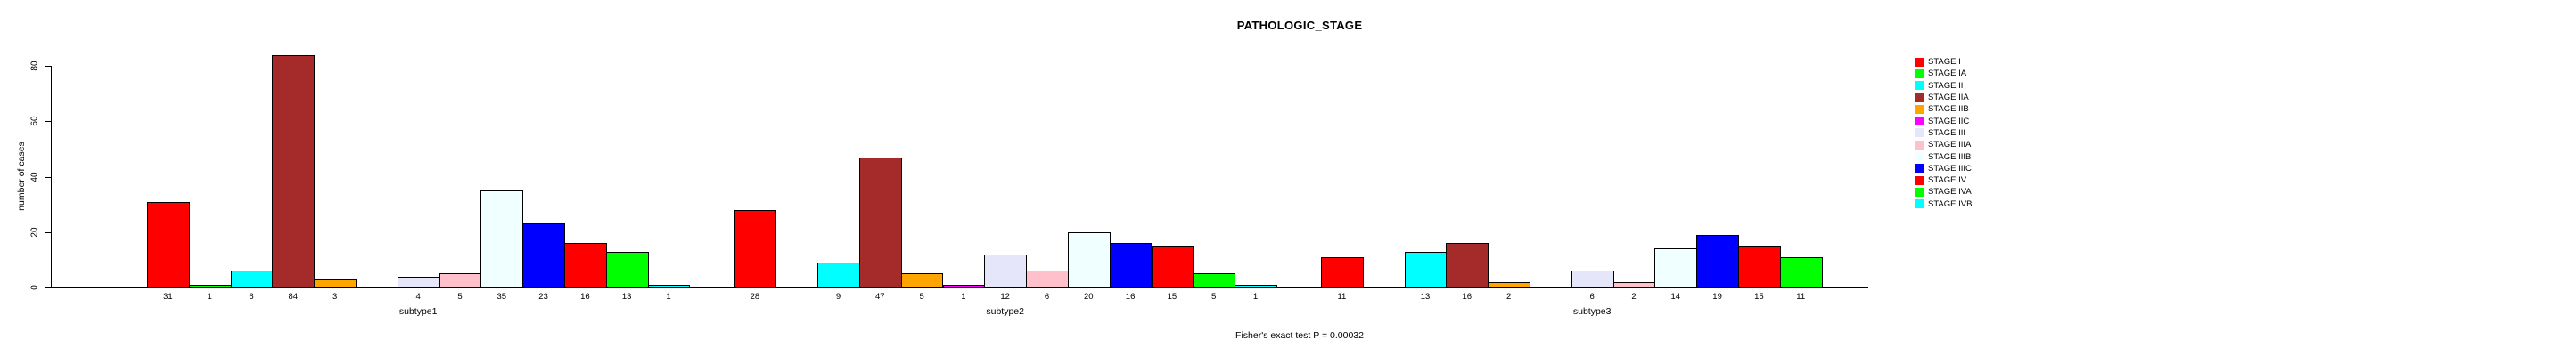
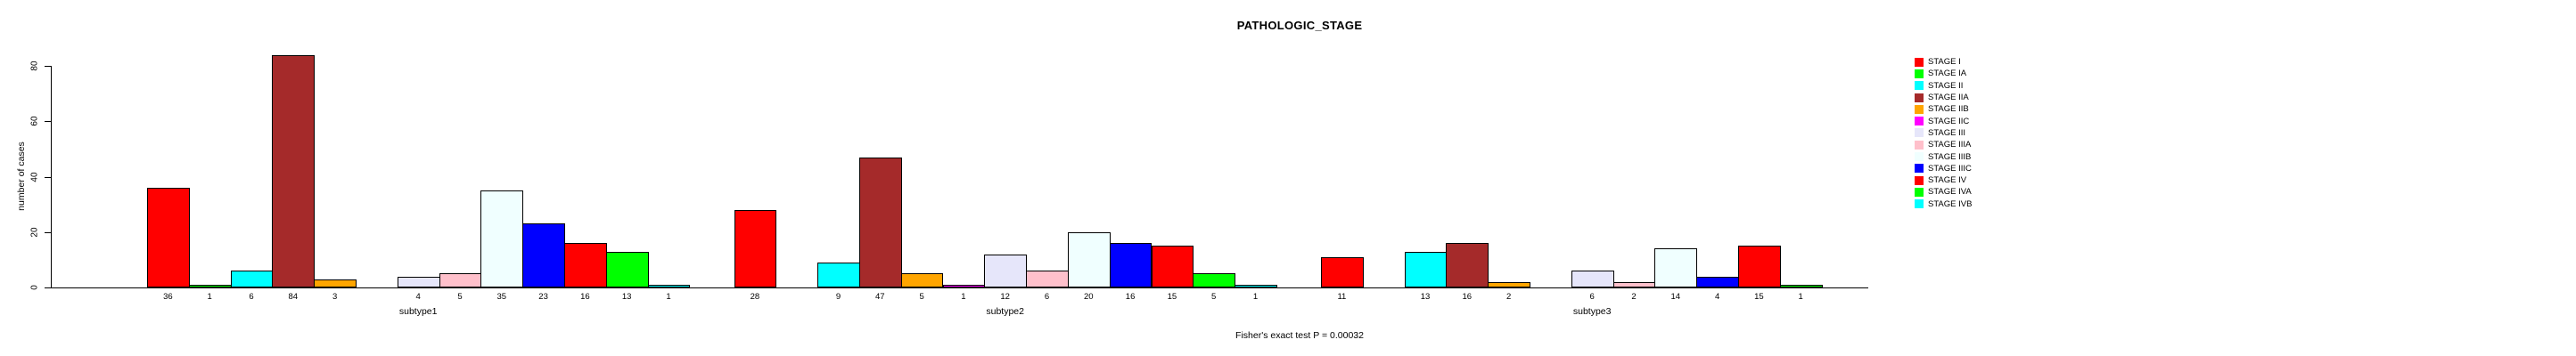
STAGE I/subtype1: 31 -> 36
STAGE IIIC/subtype3: 19 -> 4
STAGE IVA/subtype3: 11 -> 1
